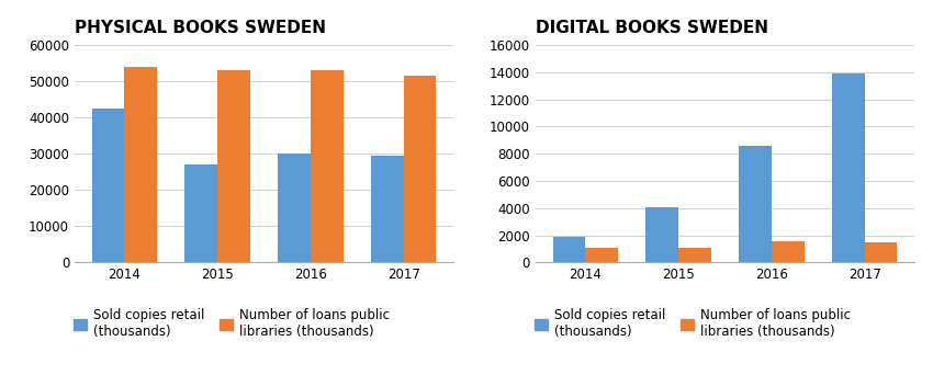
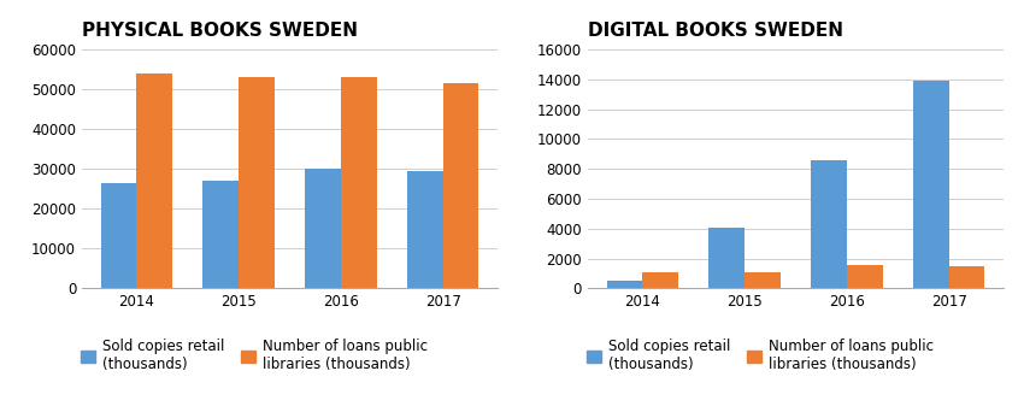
PHYSICAL BOOKS SWEDEN/Sold copies retail (thousands)/2014: 42500 -> 26500
DIGITAL BOOKS SWEDEN/Sold copies retail (thousands)/2014: 1900 -> 500
